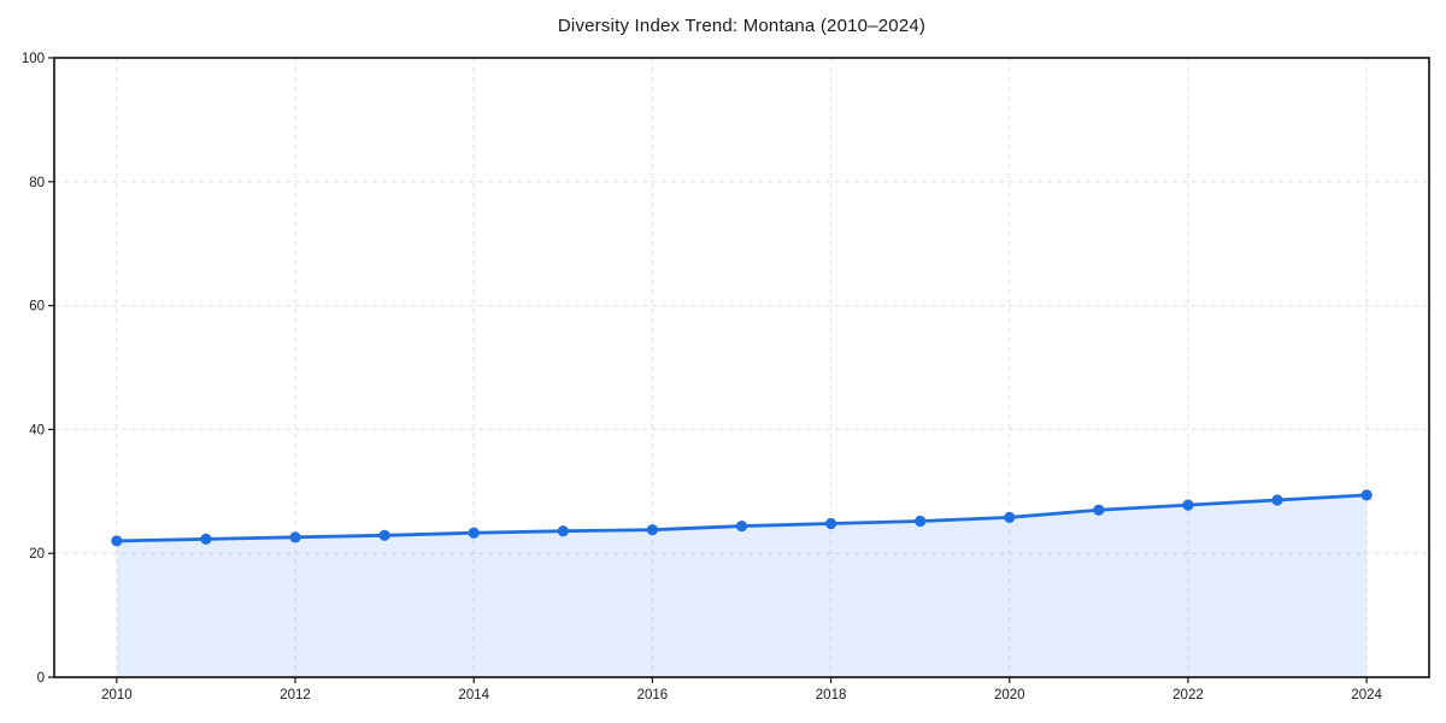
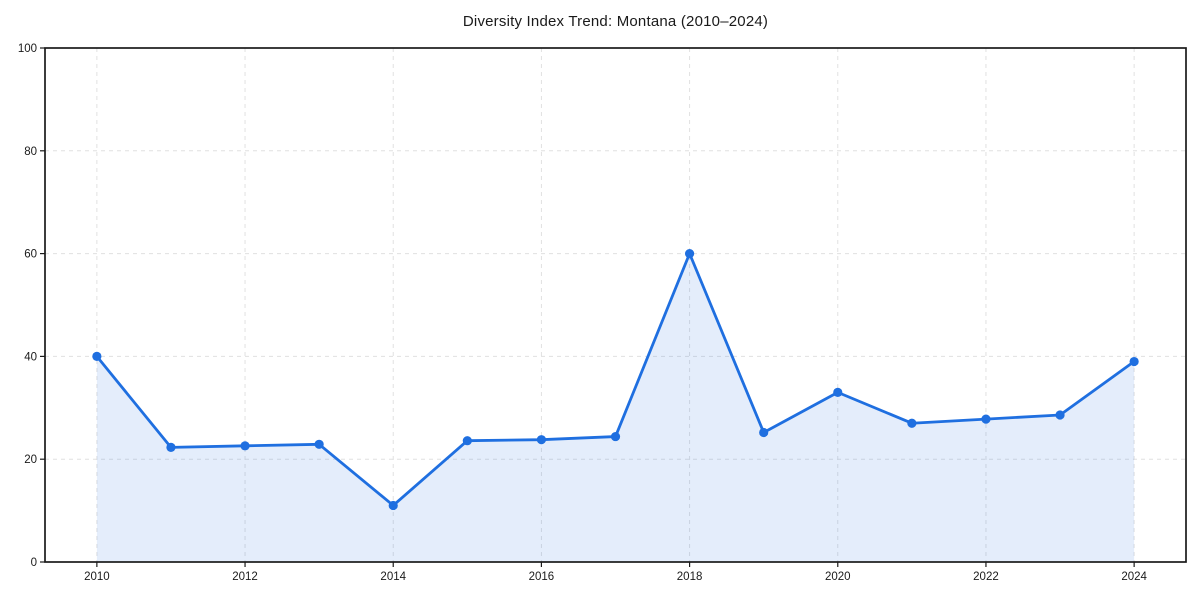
2010: 22 -> 40
2014: 23 -> 11
2018: 25 -> 60
2020: 26 -> 33
2024: 29 -> 39
